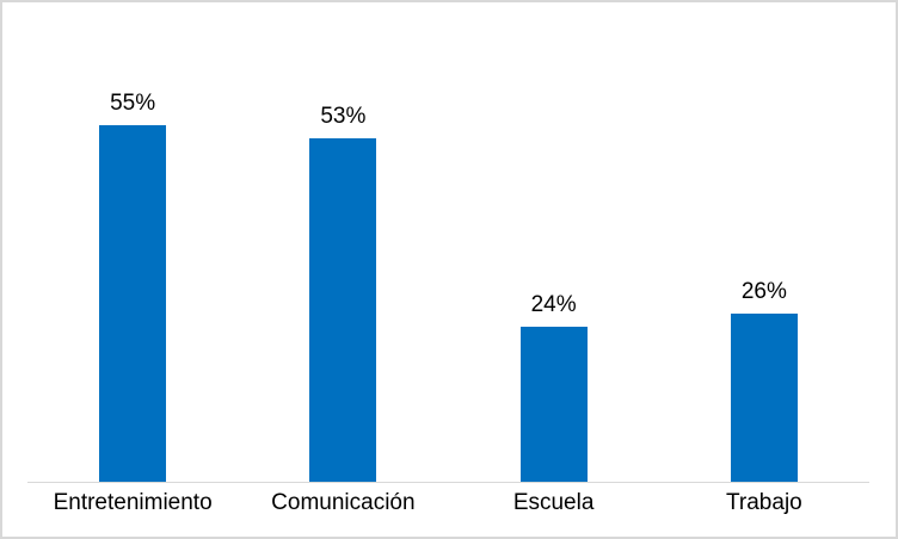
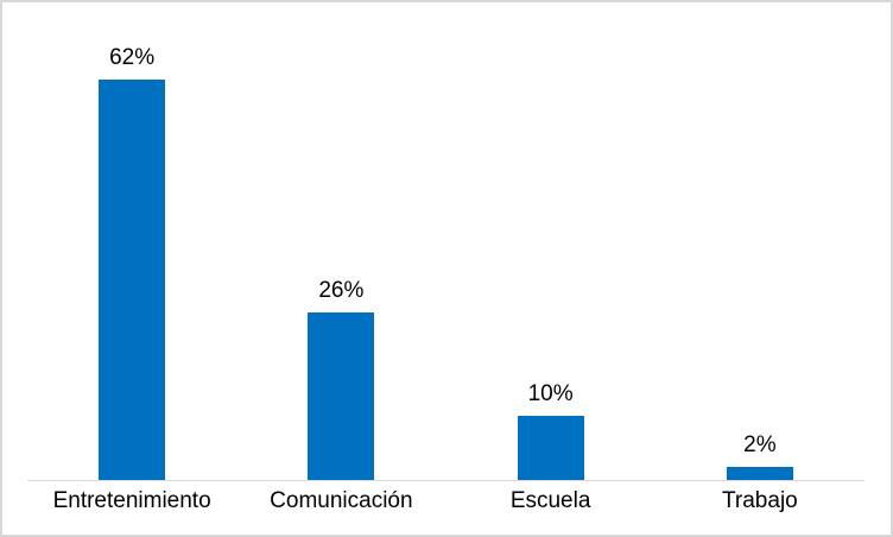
Entretenimiento: 55% -> 62%
Comunicación: 53% -> 26%
Escuela: 24% -> 10%
Trabajo: 26% -> 2%
